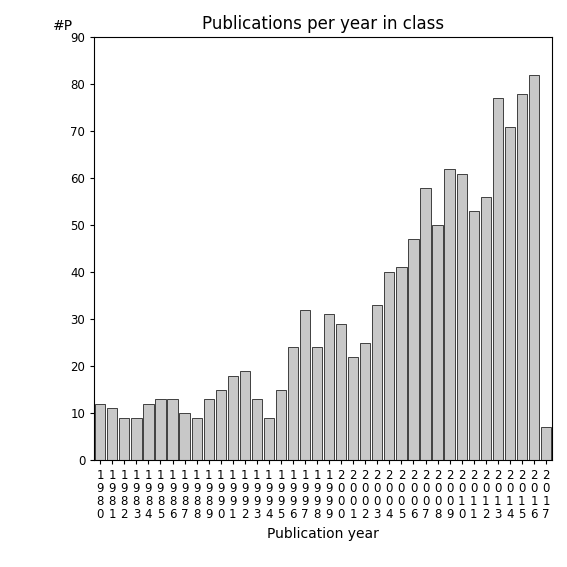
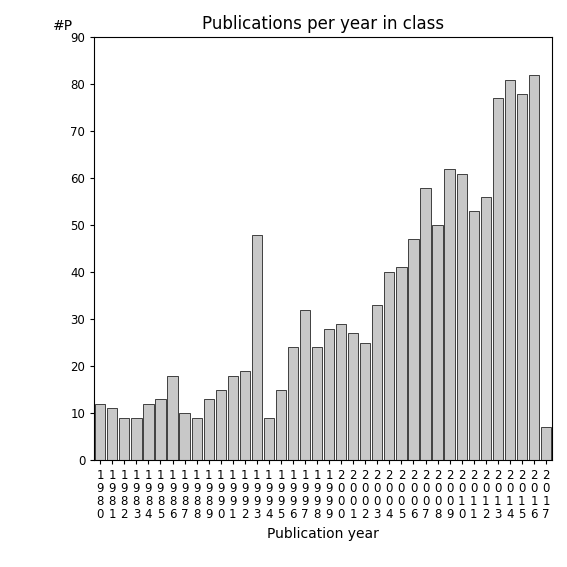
1 9 8 6: 13 -> 18
1 9 9 3: 13 -> 48
1 9 9 9: 31 -> 28
2 0 0 1: 22 -> 27
2 0 1 4: 71 -> 81
